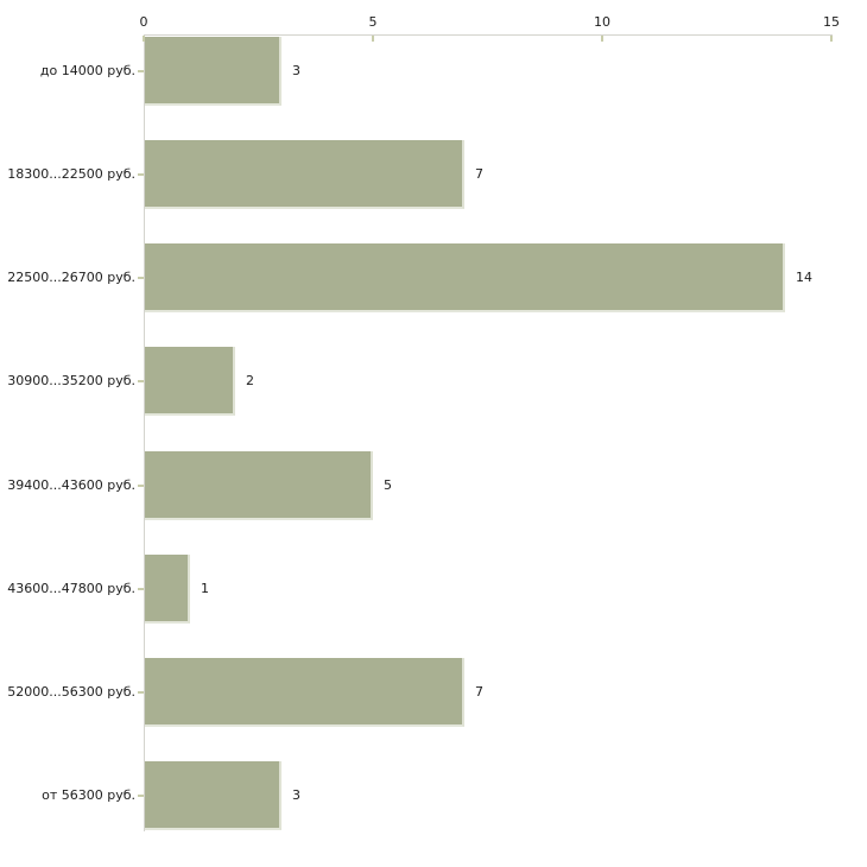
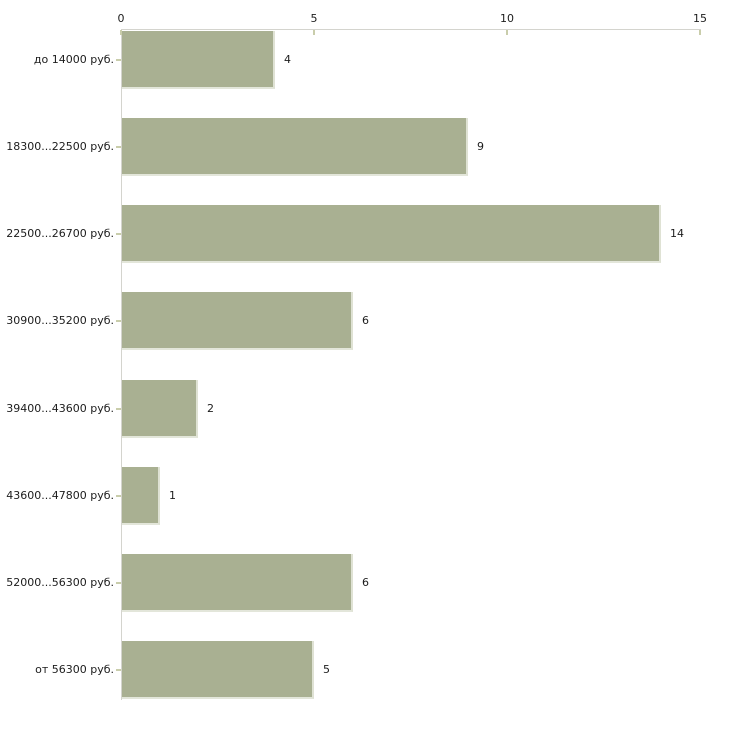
до 14000 руб.: 3 -> 4
18300...22500 руб.: 7 -> 9
30900...35200 руб.: 2 -> 6
39400...43600 руб.: 5 -> 2
52000...56300 руб.: 7 -> 6
от 56300 руб.: 3 -> 5
